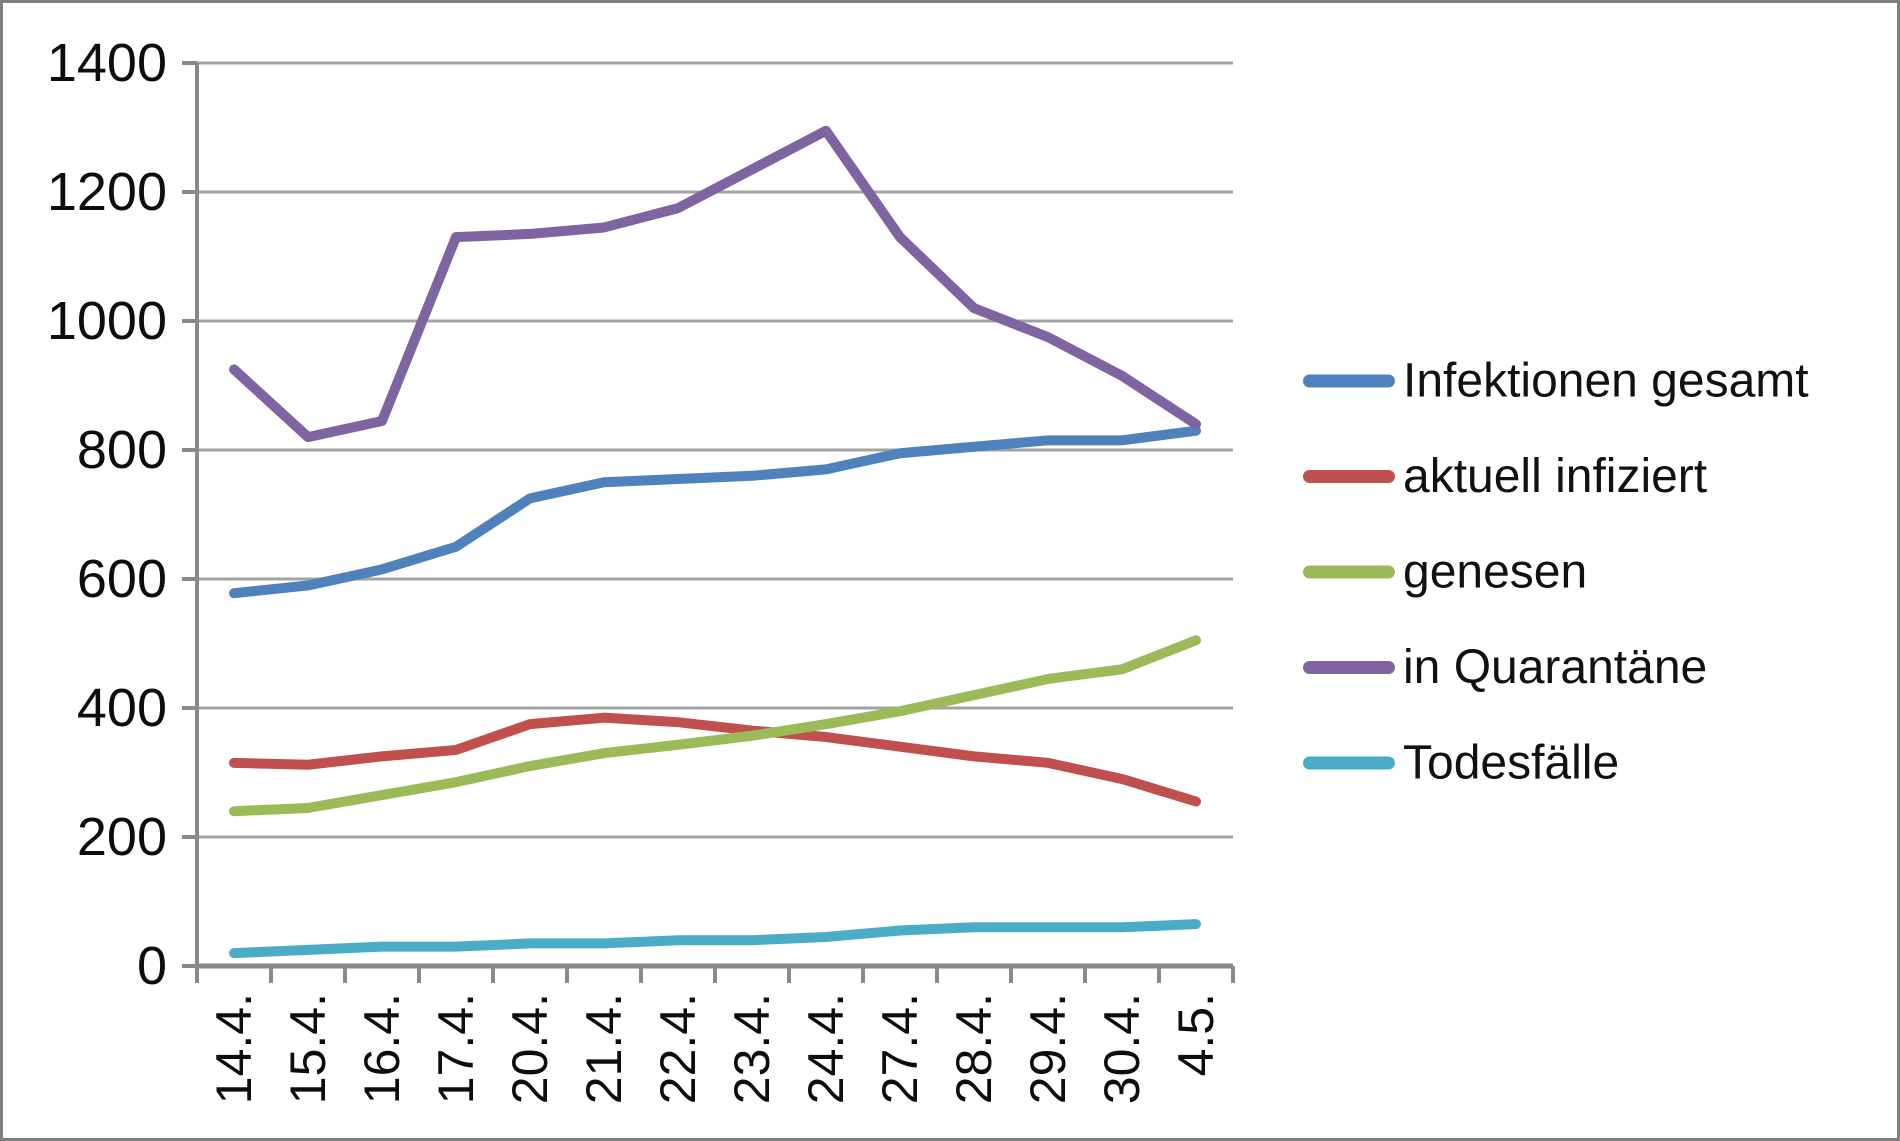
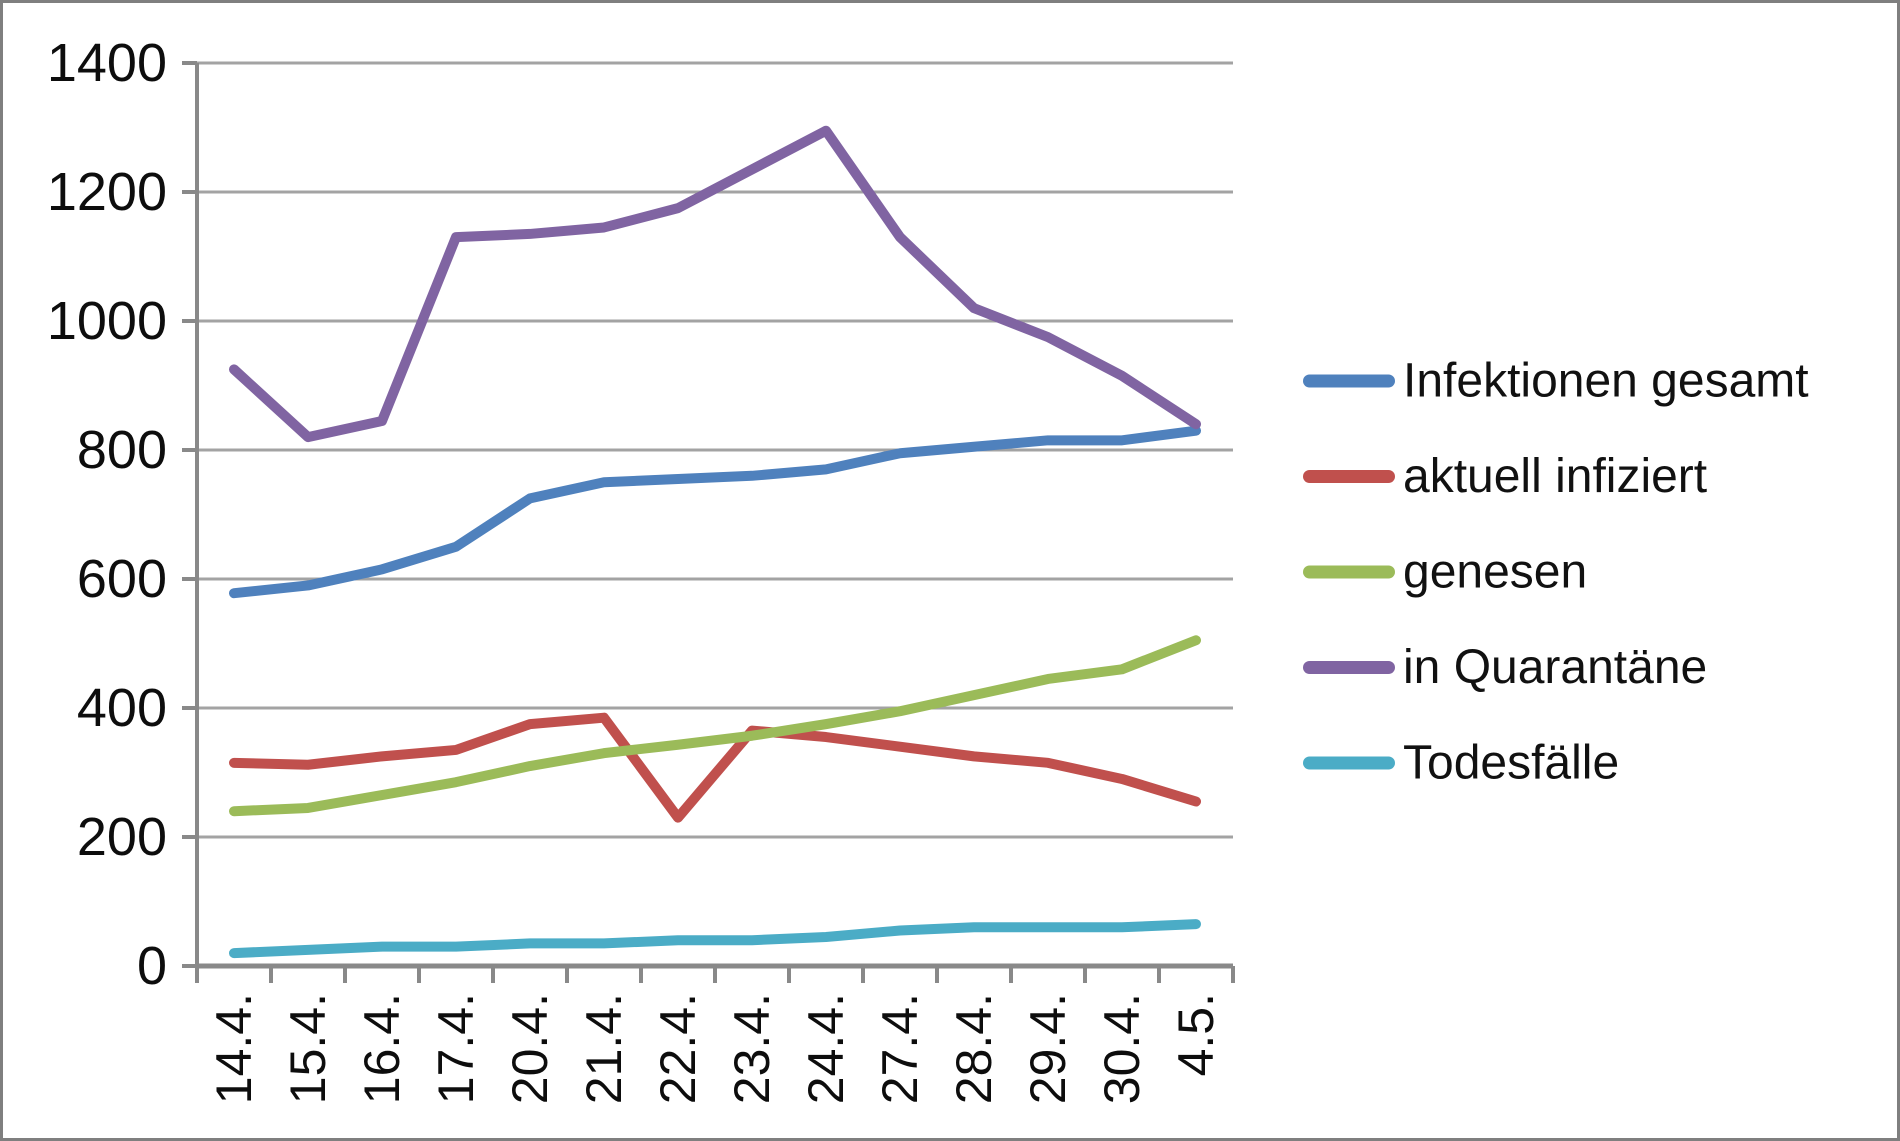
aktuell infiziert/22.4.: 380 -> 230
